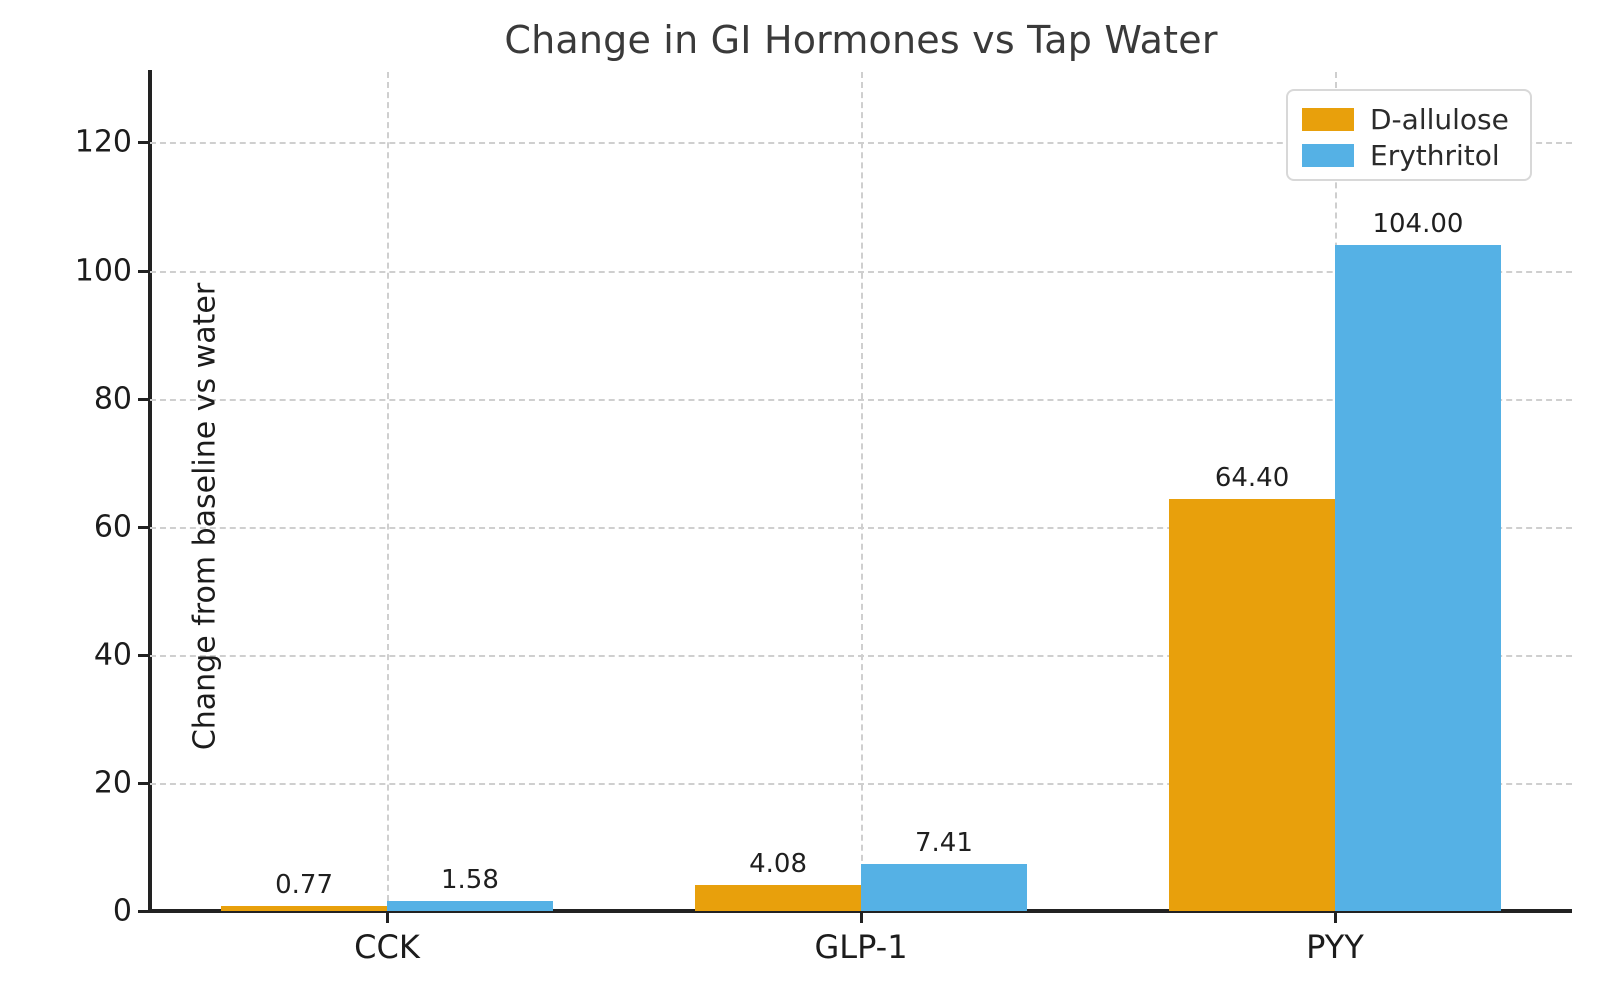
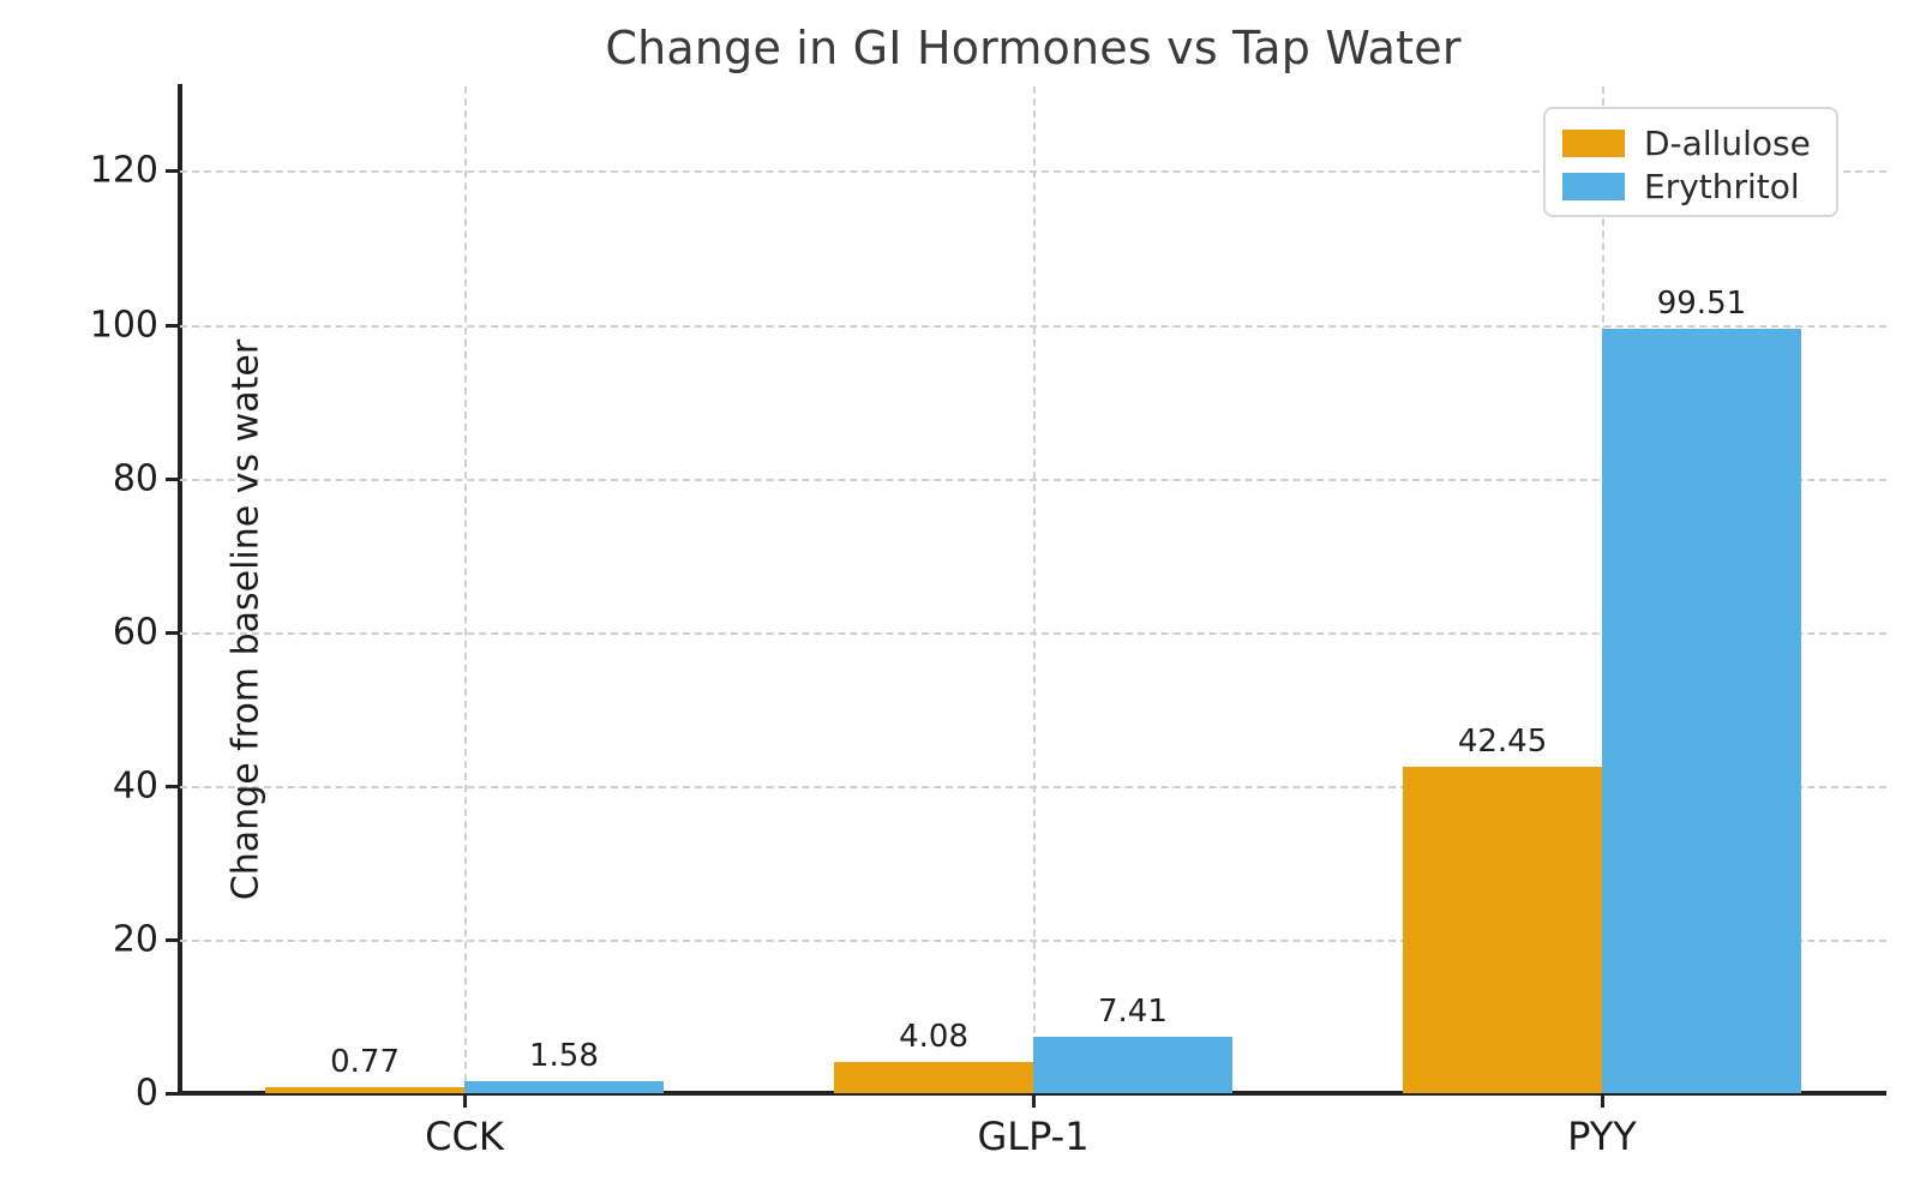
D-allulose/PYY: 64.40 -> 42.45
Erythritol/PYY: 104.00 -> 99.51
